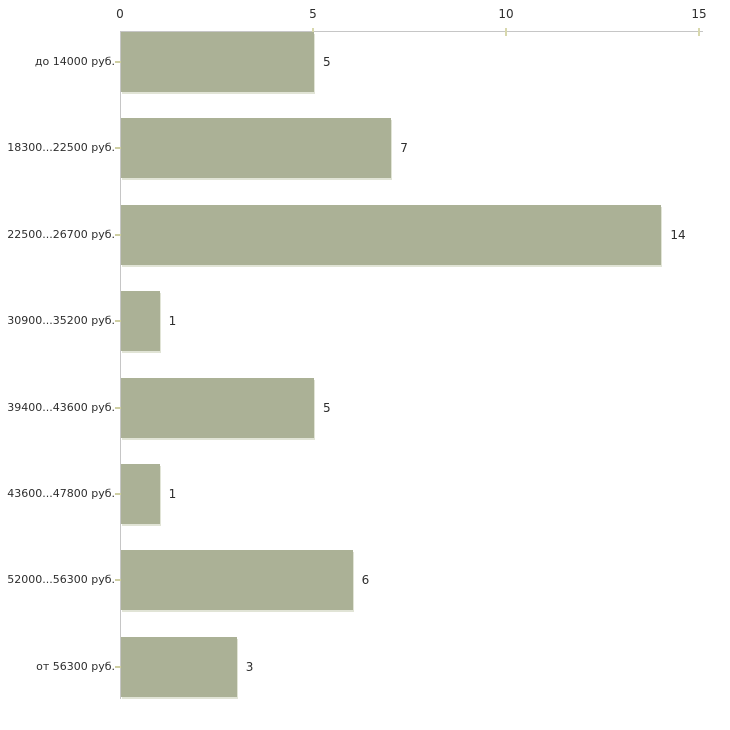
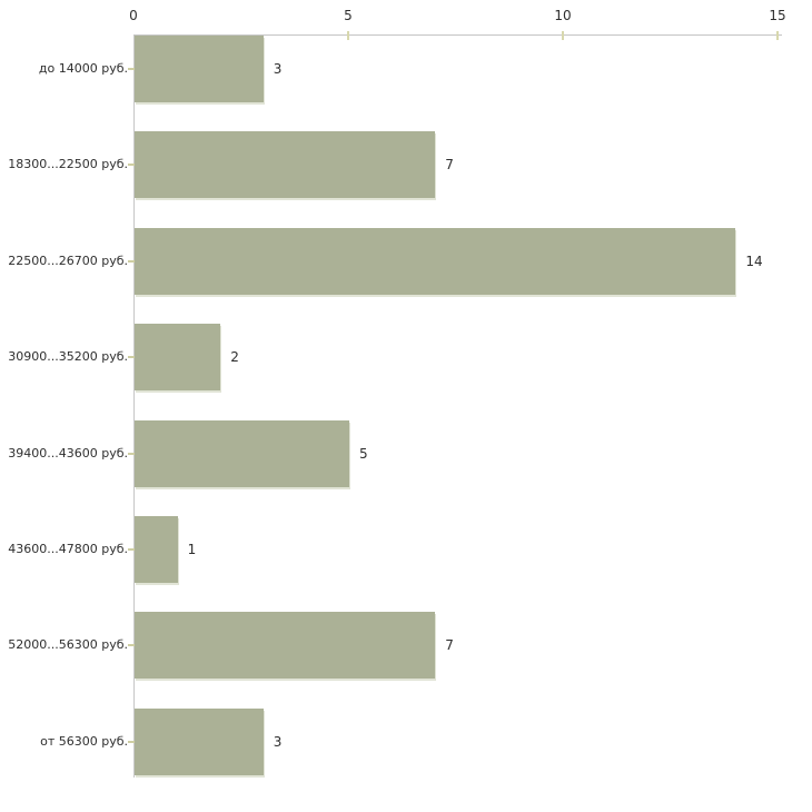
до 14000 руб.: 5 -> 3
30900...35200 руб.: 1 -> 2
52000...56300 руб.: 6 -> 7
